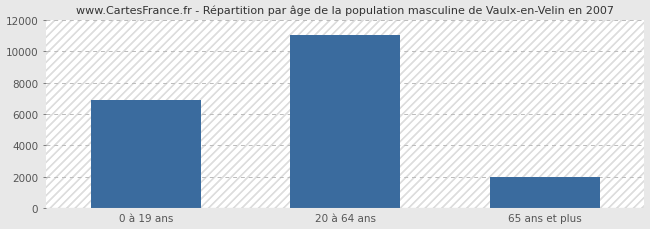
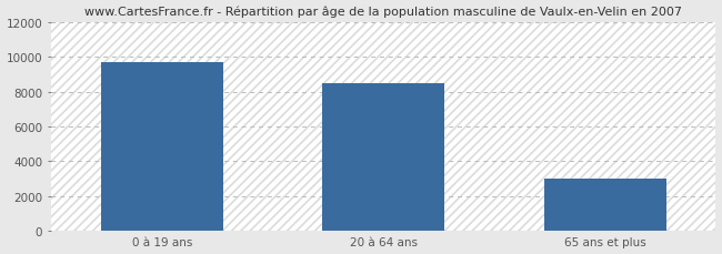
0 à 19 ans: 6900 -> 9700
20 à 64 ans: 11000 -> 8500
65 ans et plus: 2000 -> 3000
